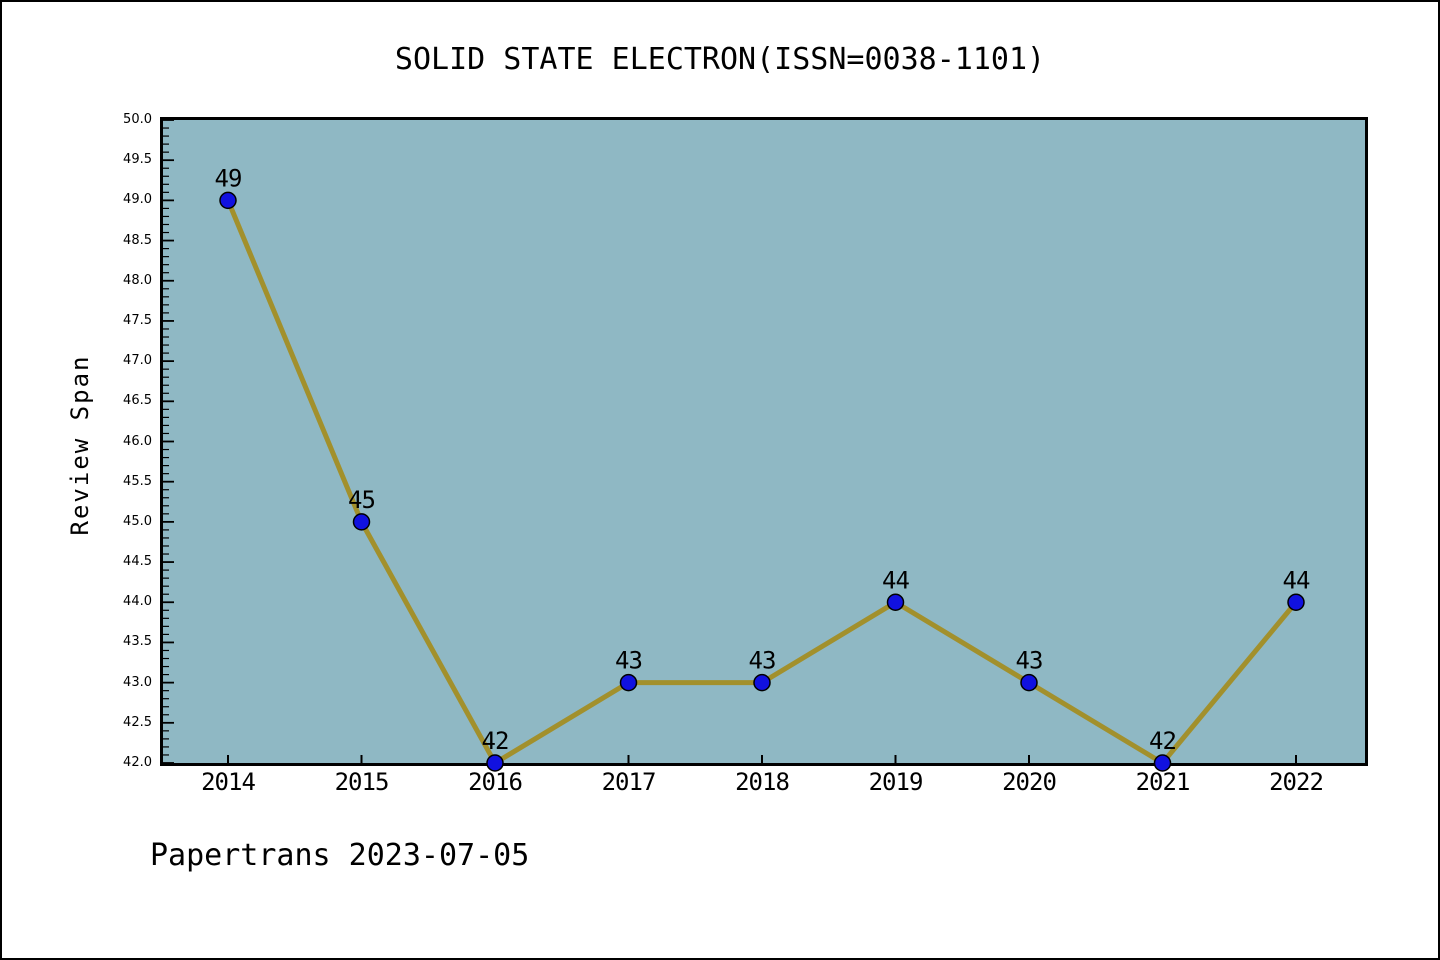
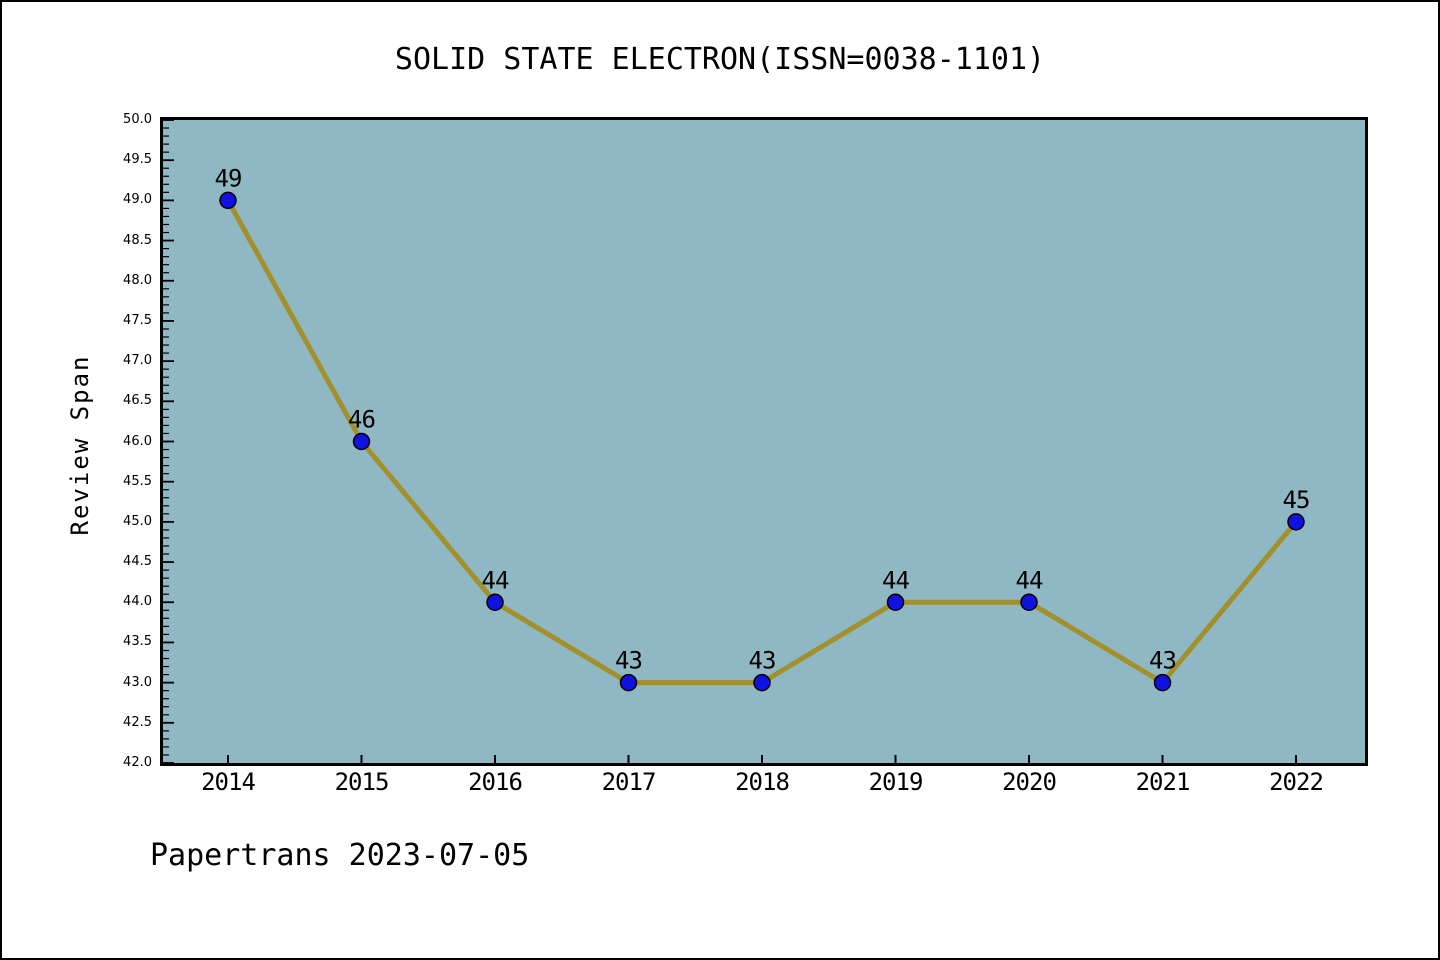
2015: 45 -> 46
2016: 42 -> 44
2020: 43 -> 44
2021: 42 -> 43
2022: 44 -> 45
